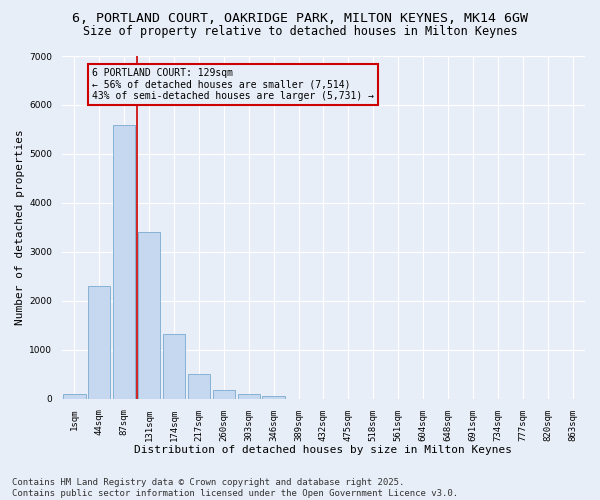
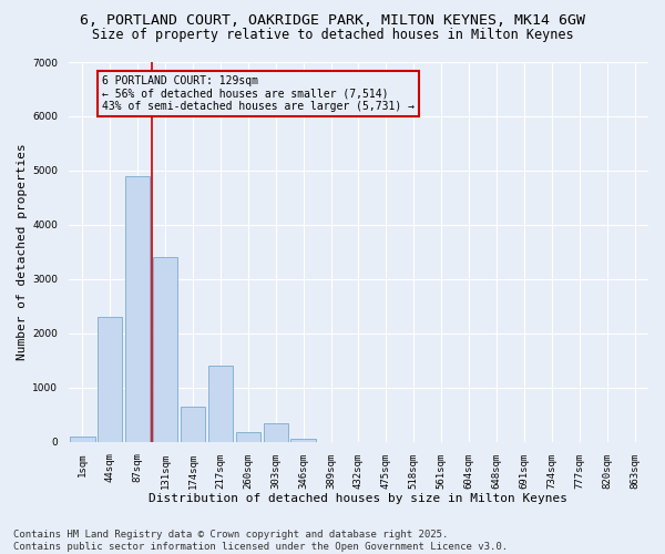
87sqm: 5600 -> 4900
174sqm: 1320 -> 650
217sqm: 500 -> 1400
303sqm: 100 -> 350
